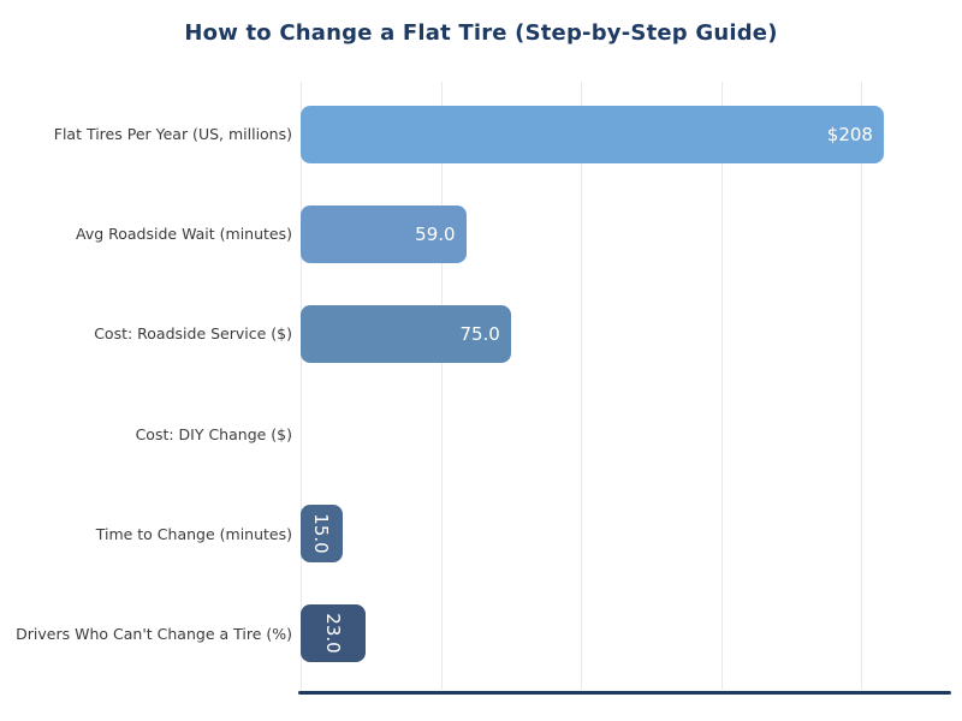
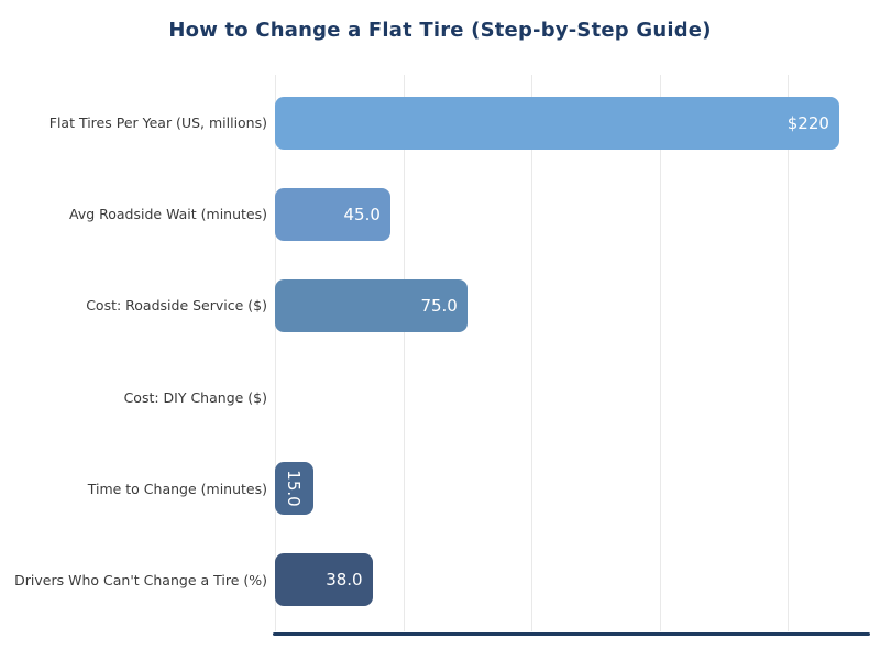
Flat Tires Per Year (US, millions): $208 -> $220
Avg Roadside Wait (minutes): 59.0 -> 45.0
Drivers Who Can't Change a Tire (%): 23.0 -> 38.0
